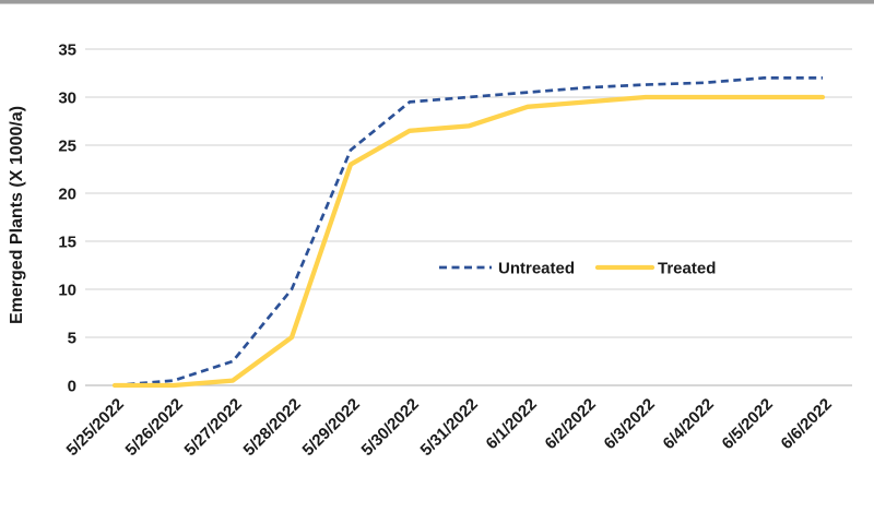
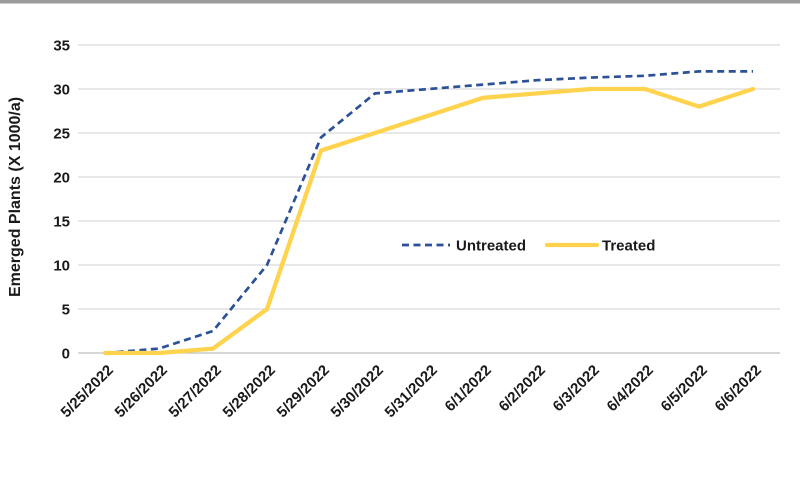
Treated/5/30/2022: 26 -> 25
Treated/6/5/2022: 30 -> 28
